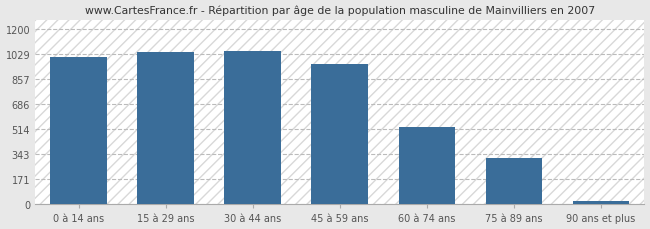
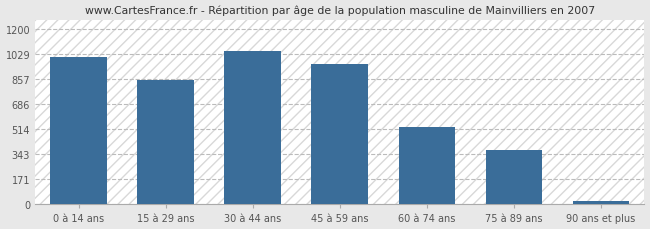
15 à 29 ans: 1040 -> 850
75 à 89 ans: 320 -> 370
